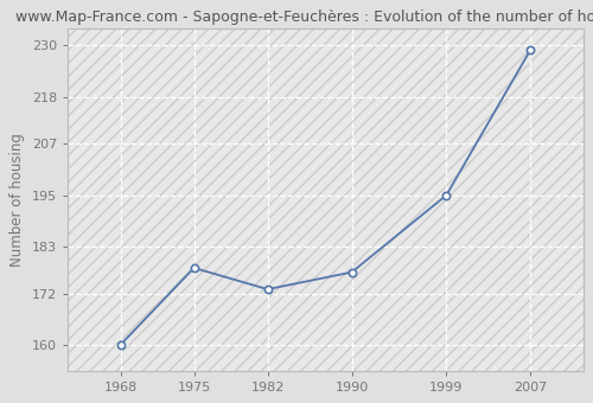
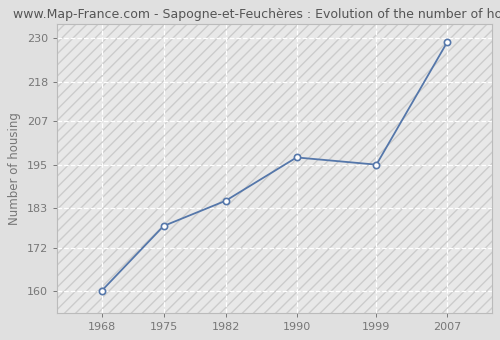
1982: 173 -> 185
1990: 177 -> 197
